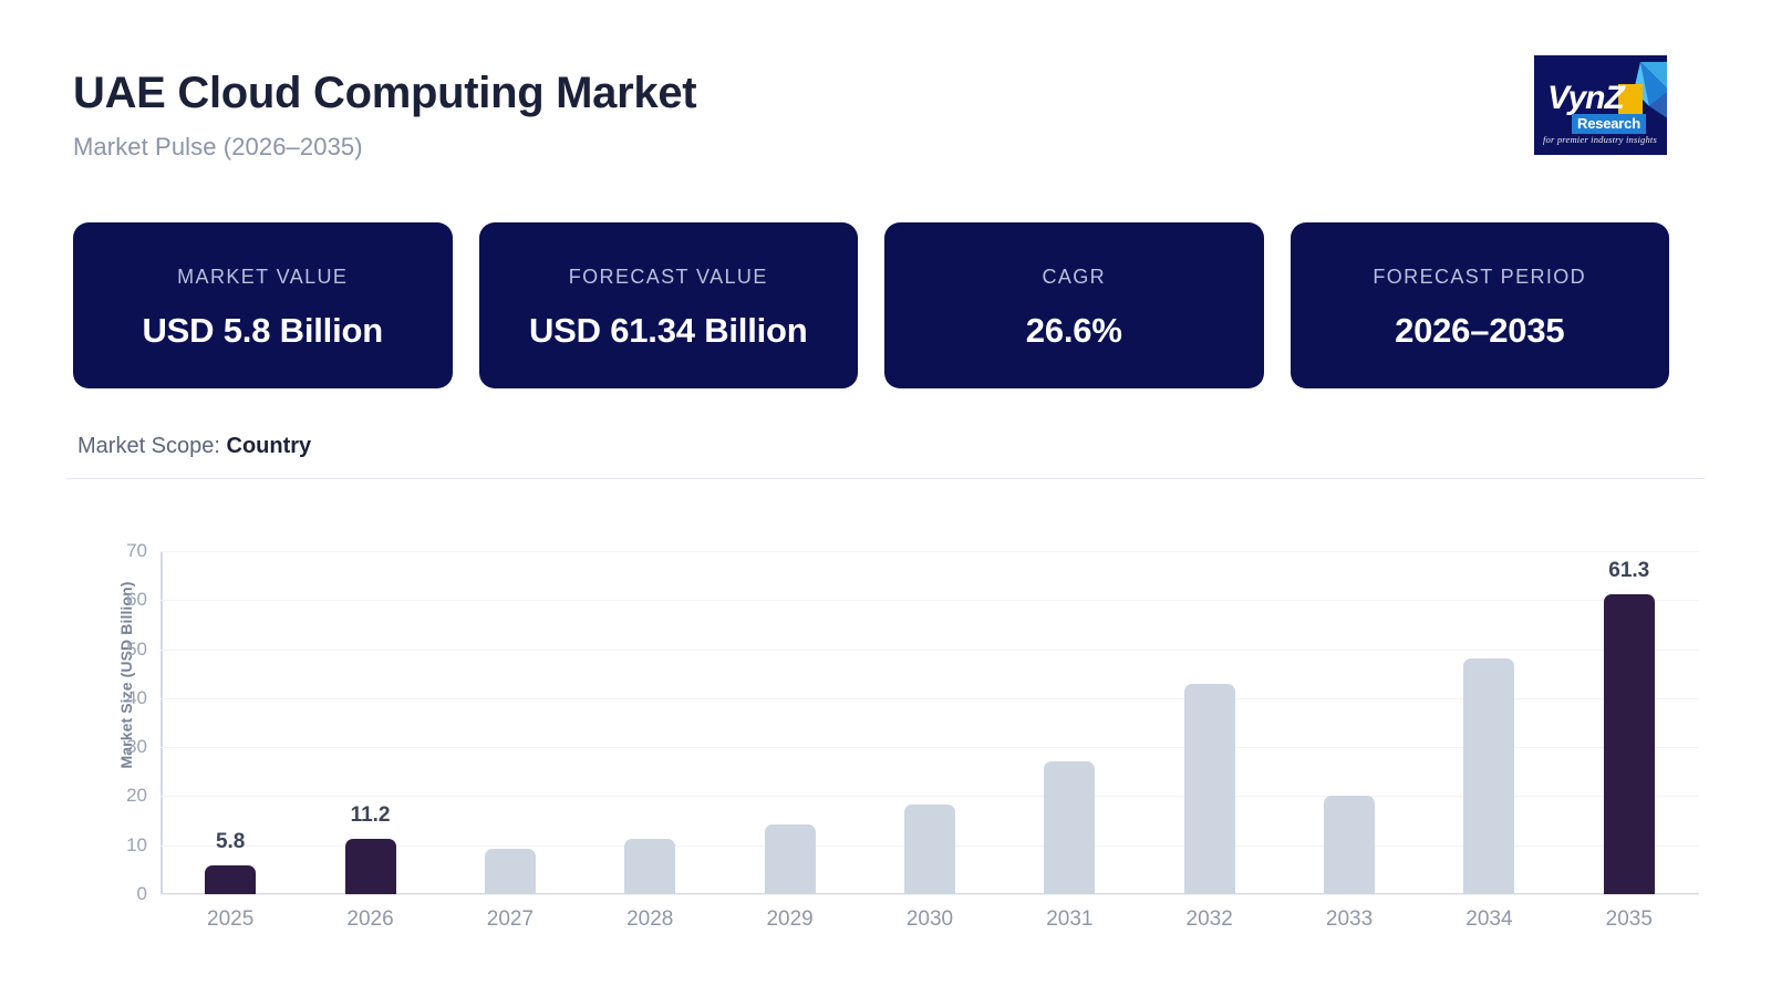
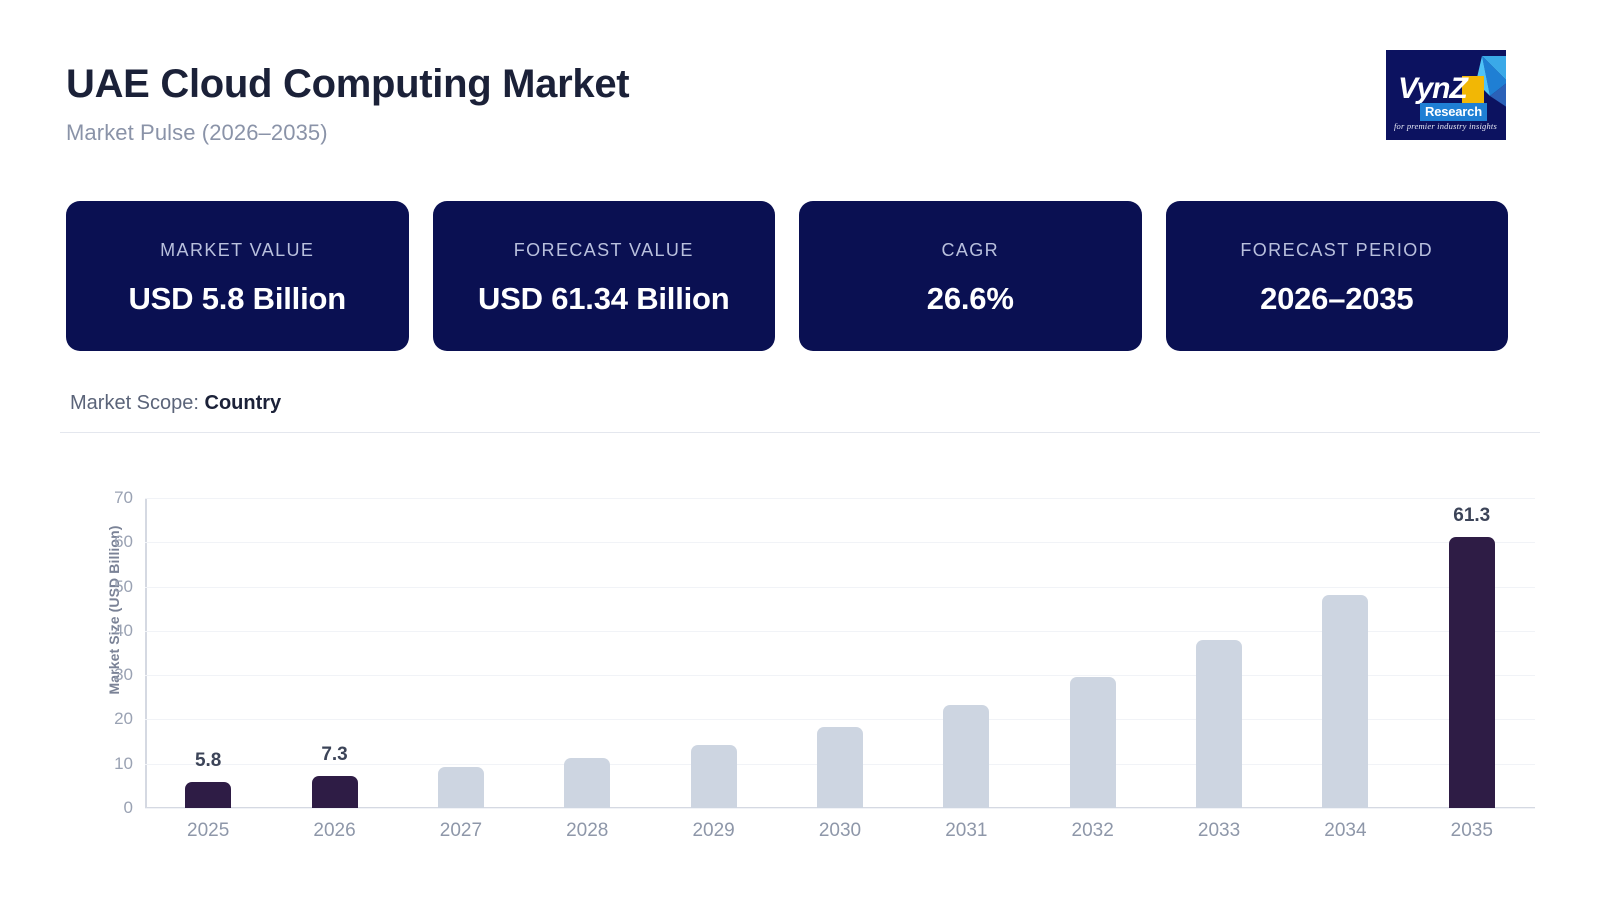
2026: 11.2 -> 7.3
2031: 27 -> 23
2032: 43 -> 30
2033: 20 -> 38
